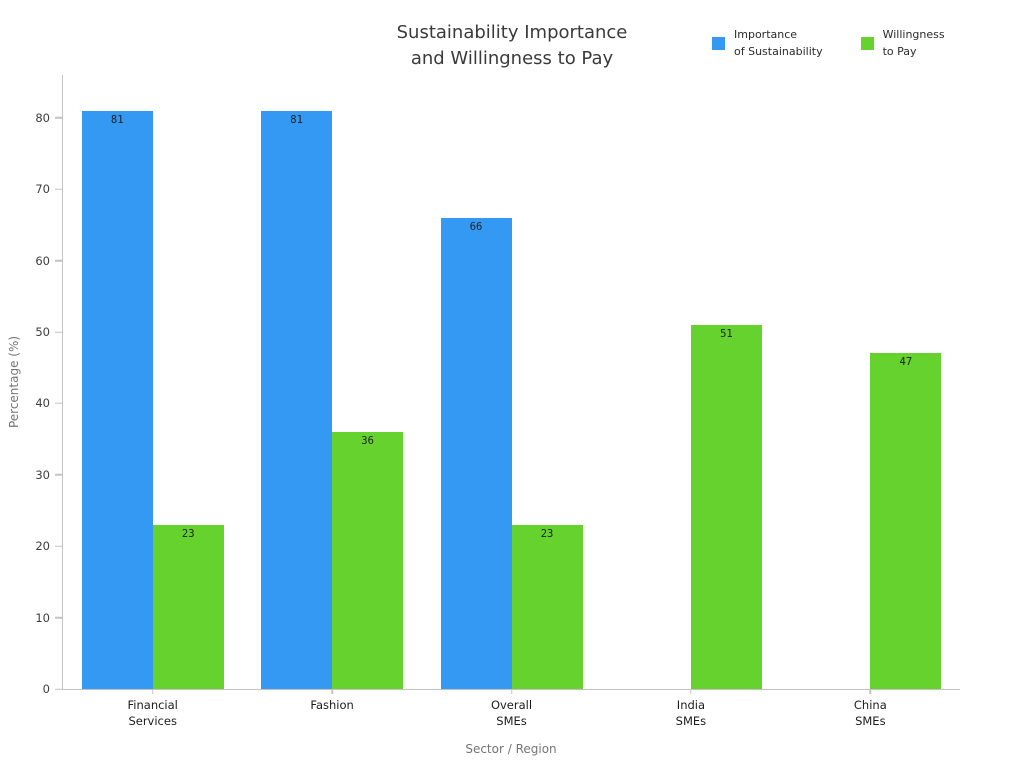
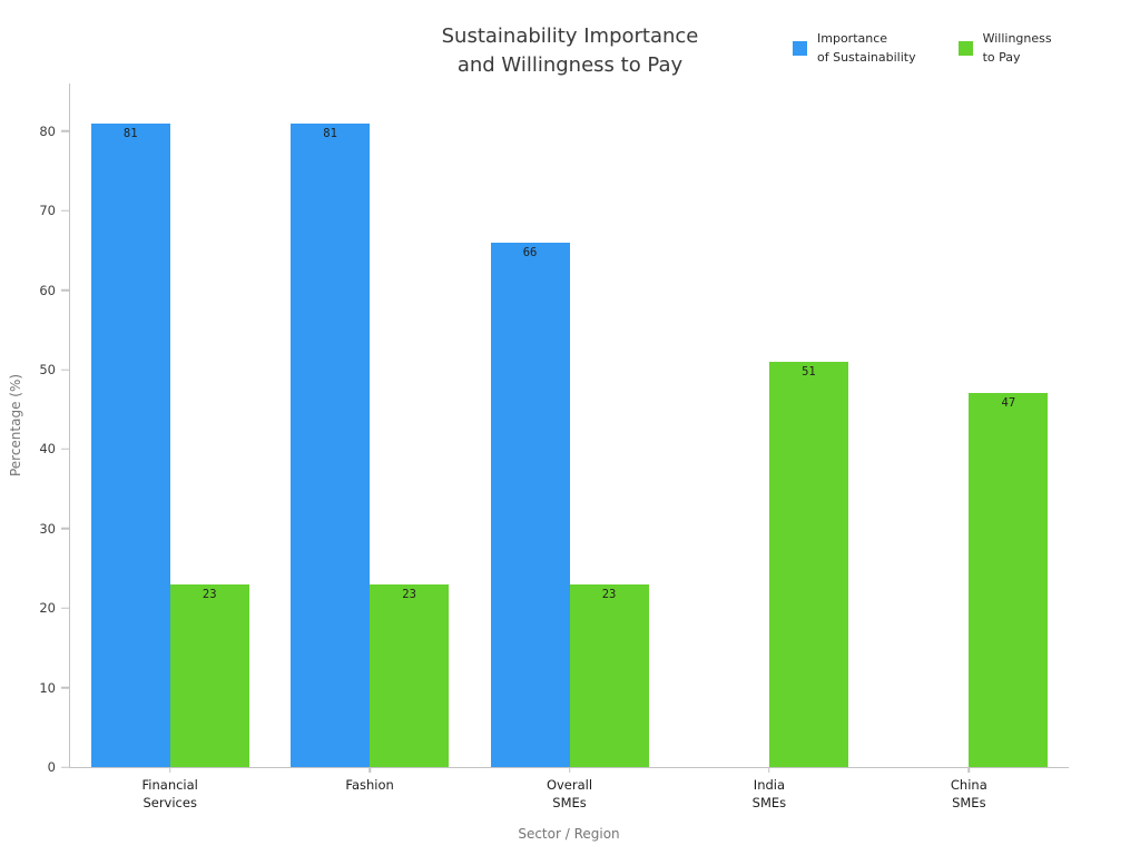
Willingness to Pay/Fashion: 36 -> 23
